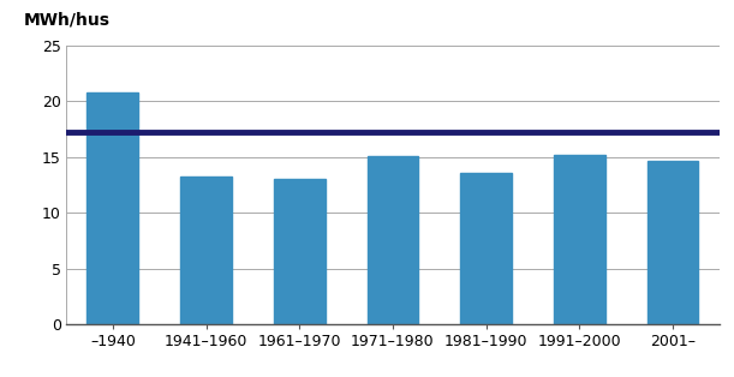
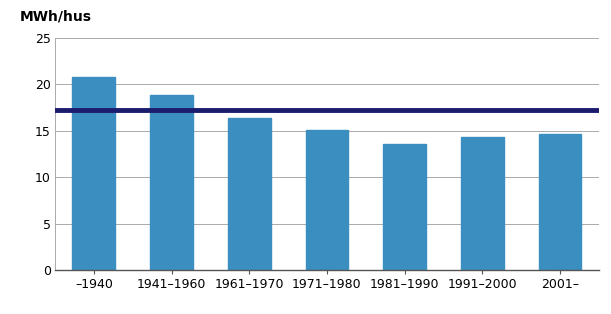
1941–1960: 13.2 -> 18.8
1961–1970: 13.0 -> 16.4
1991–2000: 15.2 -> 14.3
